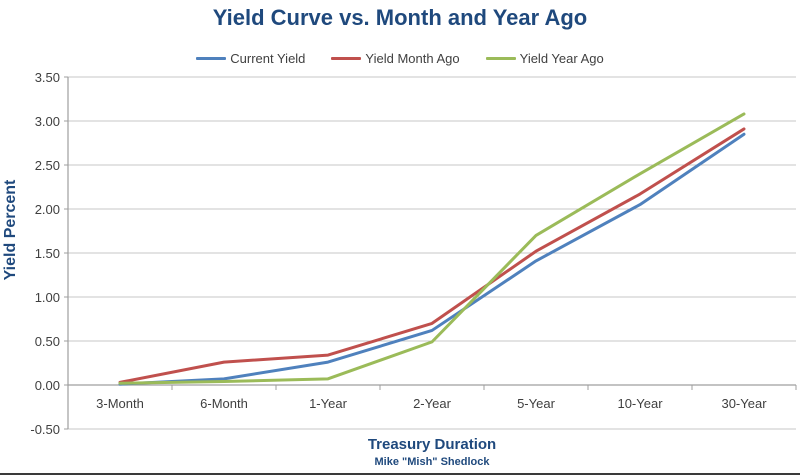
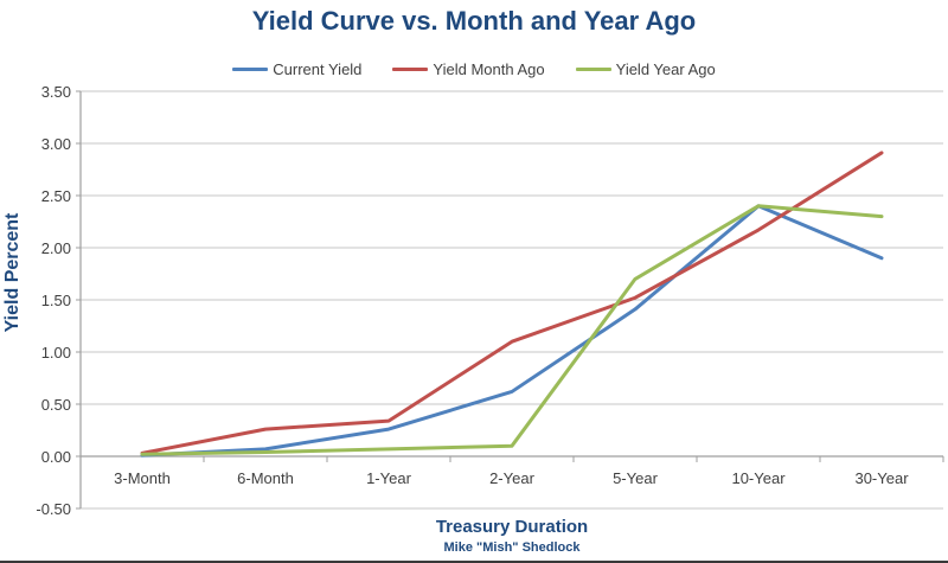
Yield Month Ago/2-Year: 0.7 -> 1.1
Yield Year Ago/2-Year: 0.5 -> 0.1
Current Yield/10-Year: 2.0 -> 2.4
Current Yield/30-Year: 2.9 -> 1.9
Yield Year Ago/30-Year: 3.1 -> 2.3
